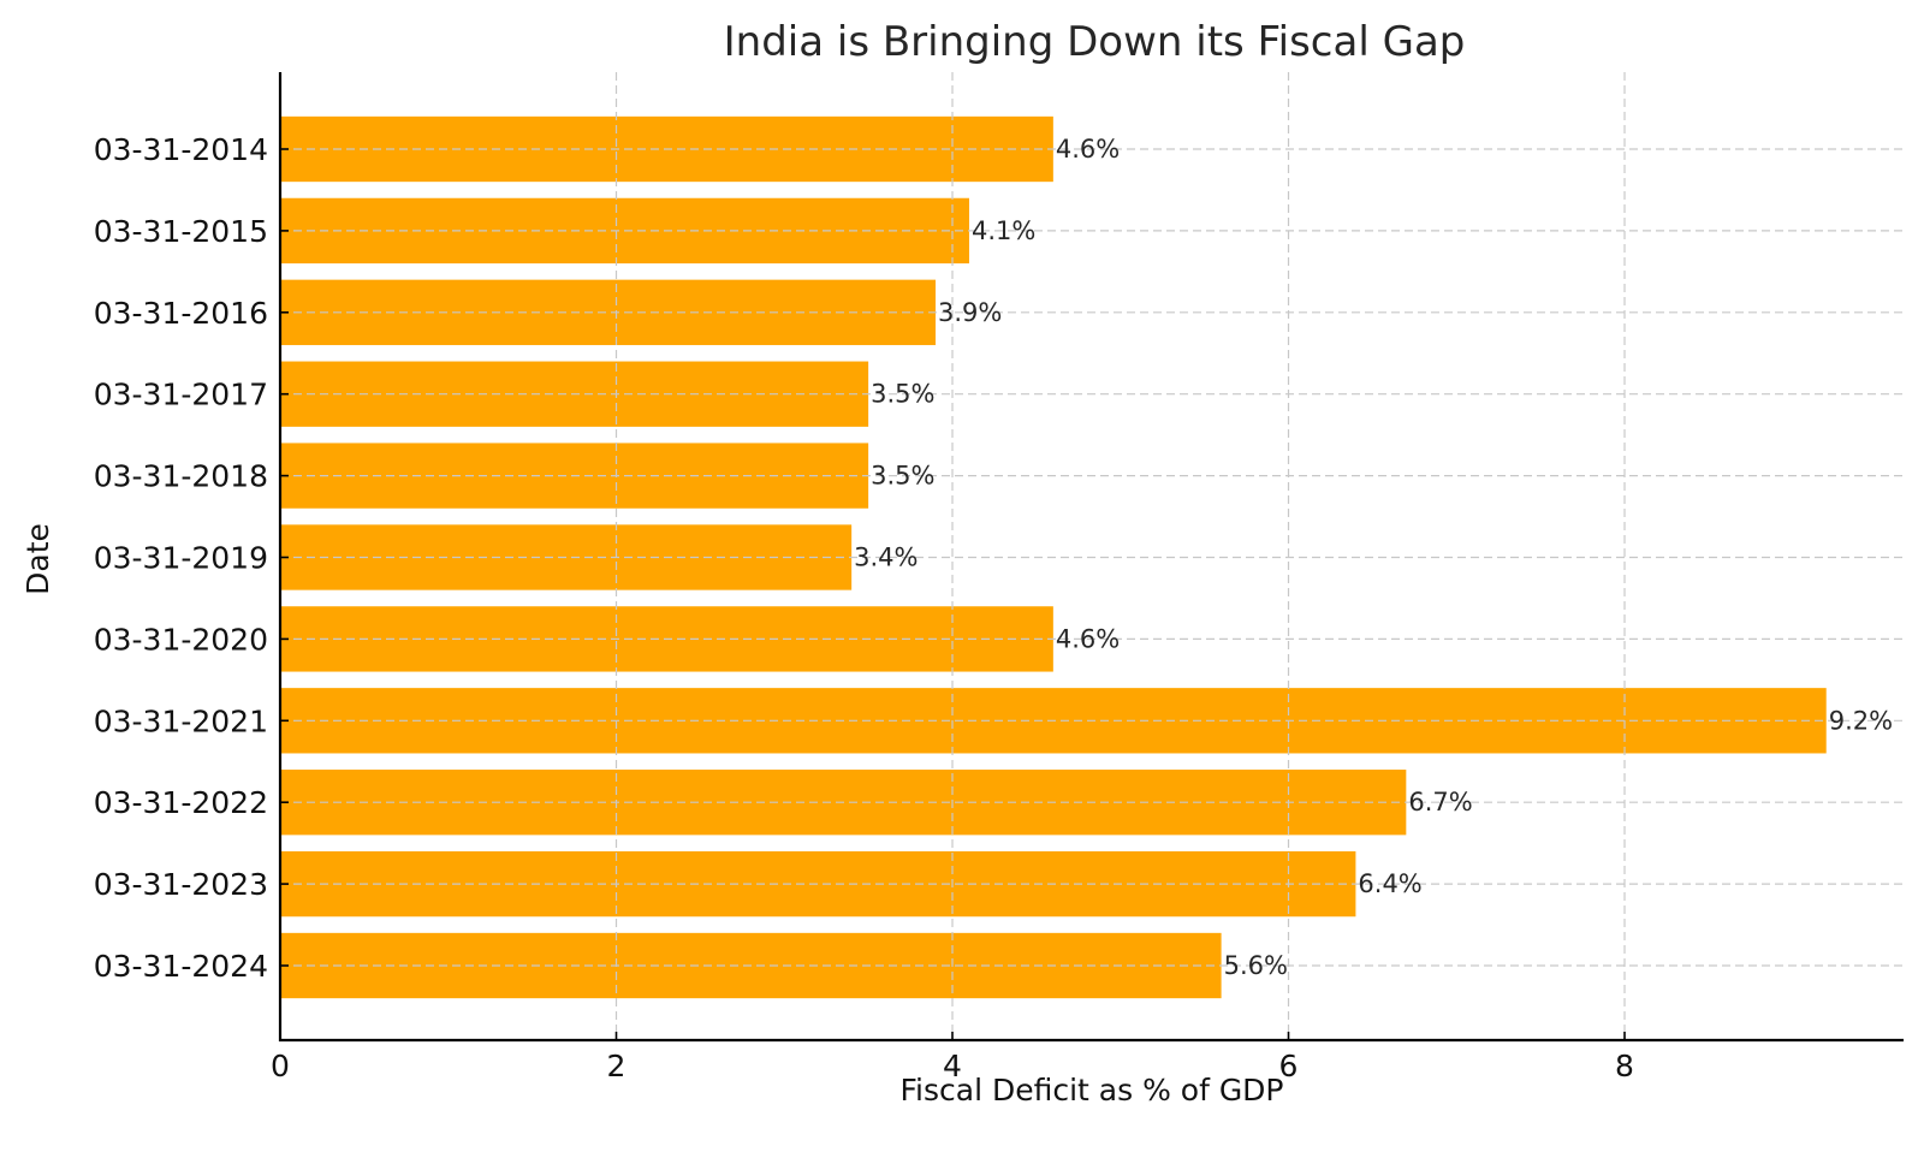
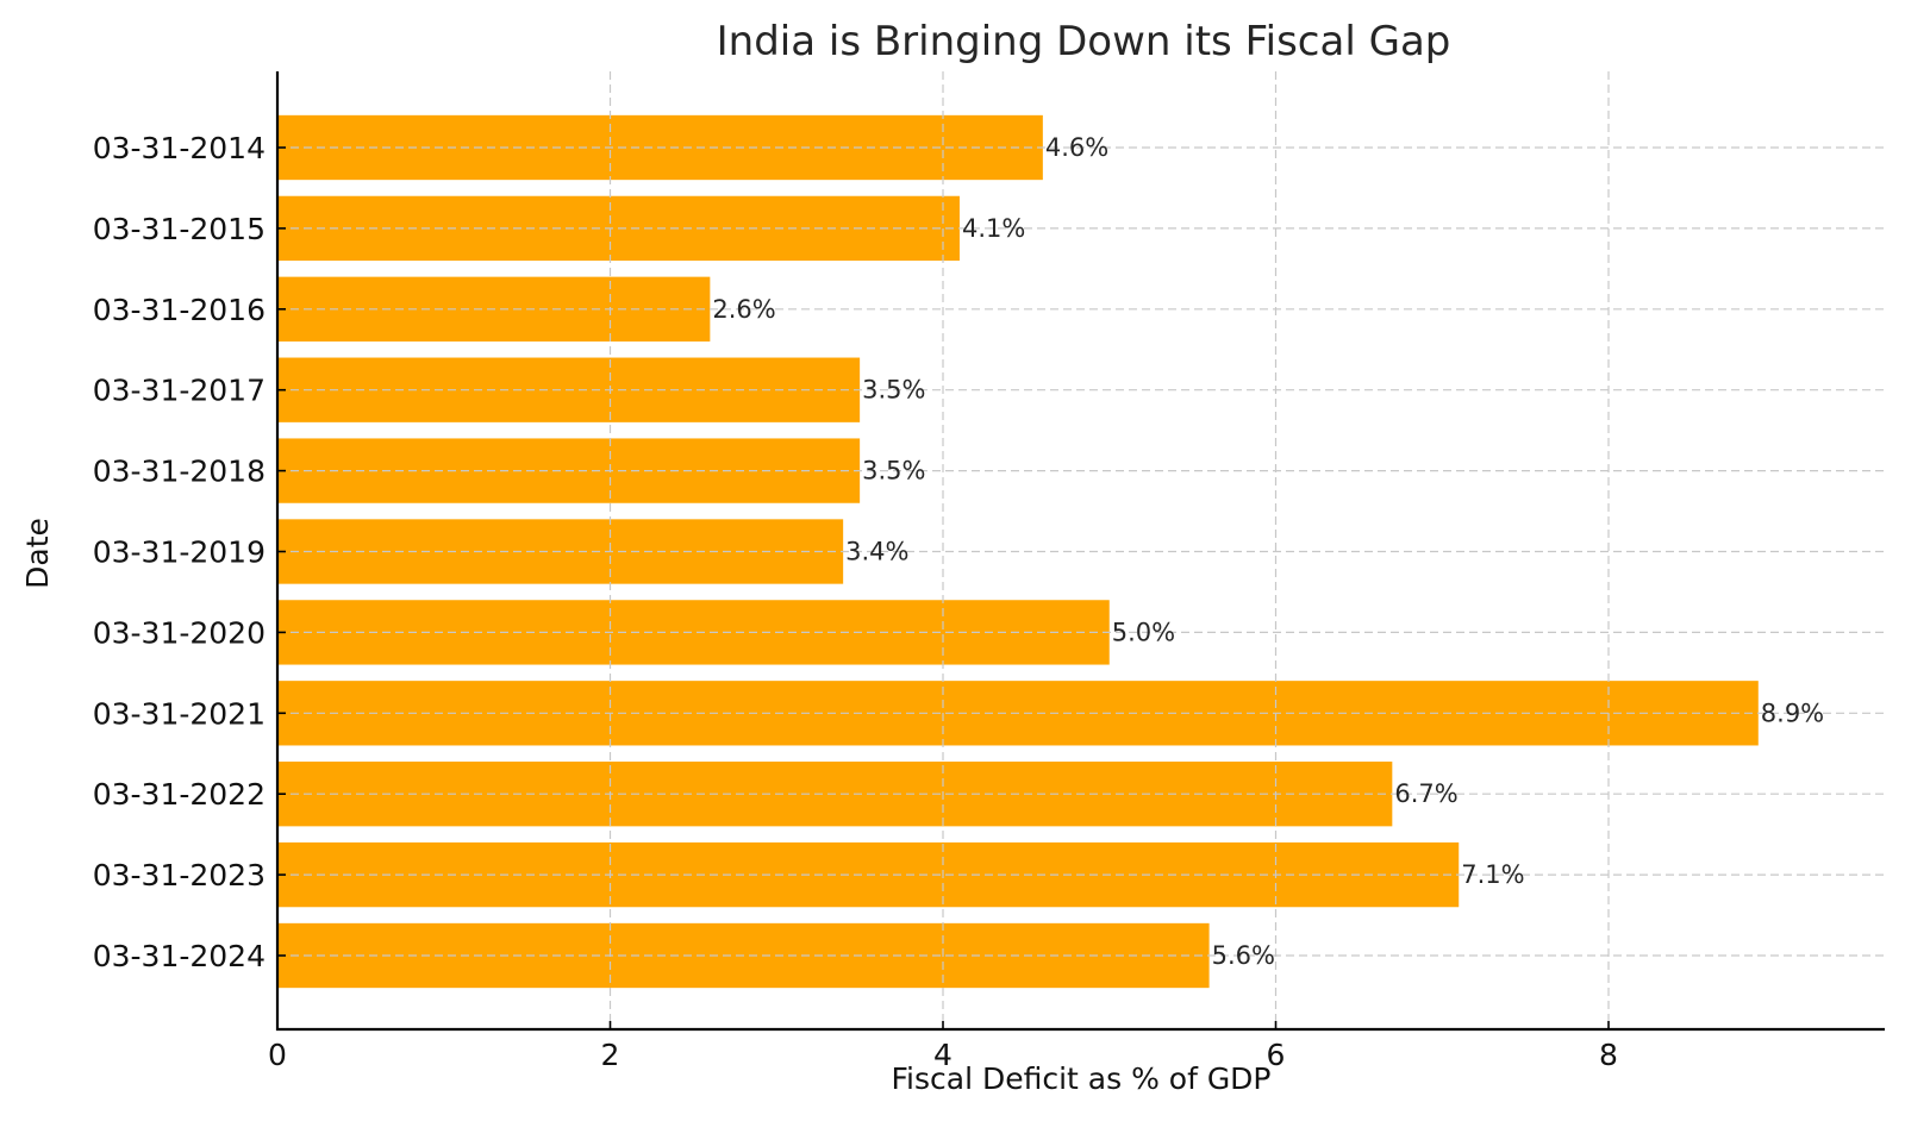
03-31-2016: 3.9% -> 2.6%
03-31-2020: 4.6% -> 5.0%
03-31-2021: 9.2% -> 8.9%
03-31-2023: 6.4% -> 7.1%
